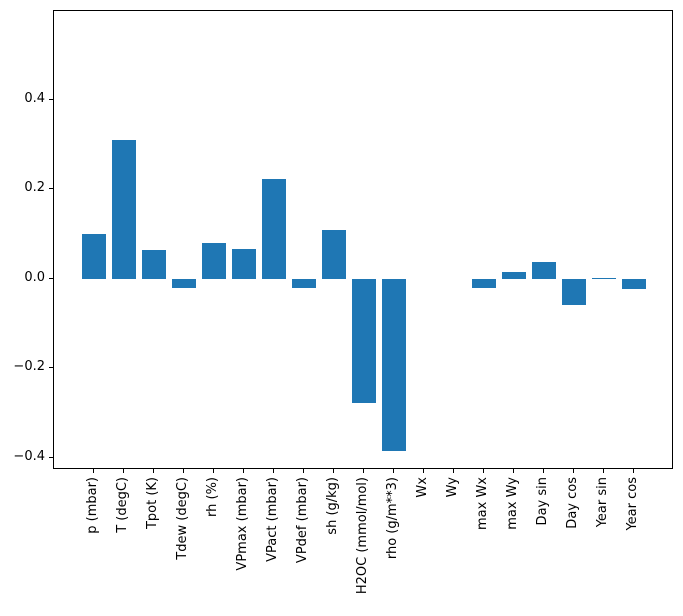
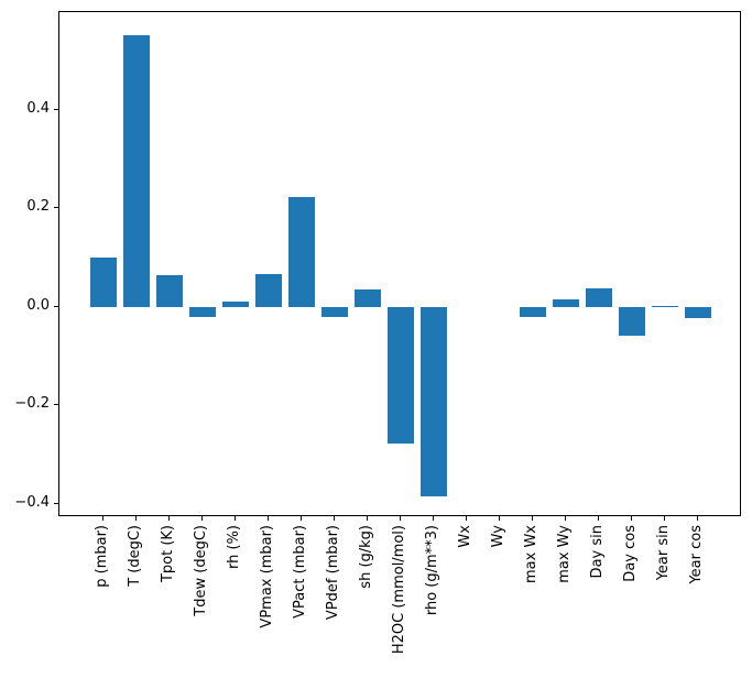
T (degC): 0.31 -> 0.55
rh (%): 0.08 -> 0.01
sh (g/kg): 0.11 -> 0.04
